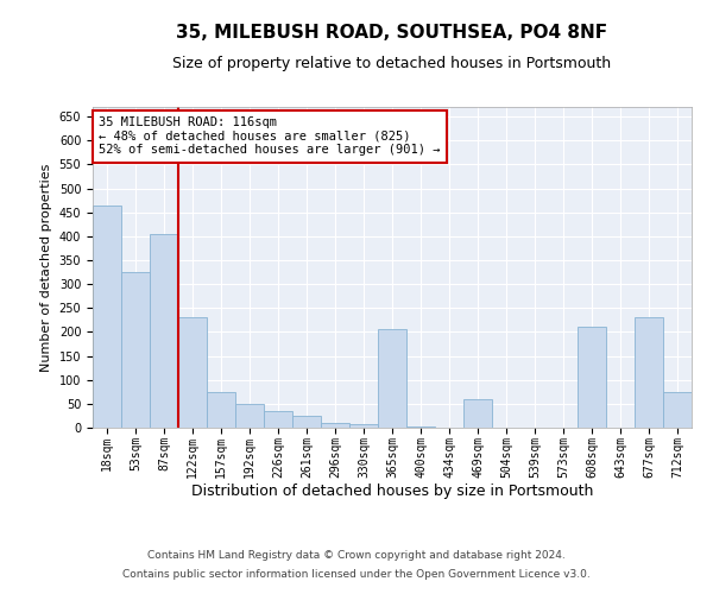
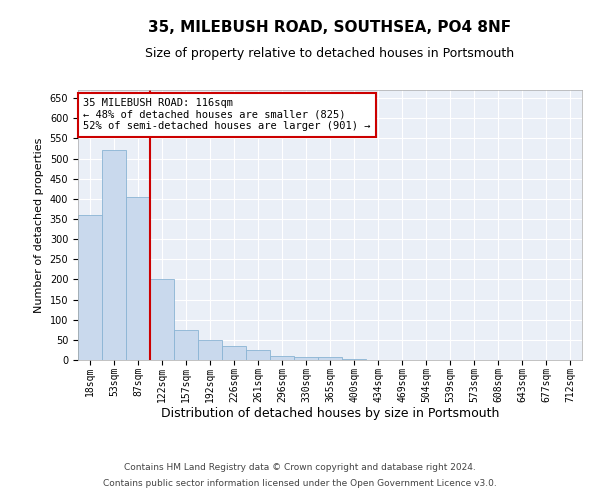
18sqm: 465 -> 360
53sqm: 325 -> 522
122sqm: 230 -> 200
365sqm: 205 -> 8
469sqm: 60 -> 1
608sqm: 210 -> 0
677sqm: 230 -> 0
712sqm: 75 -> 0
